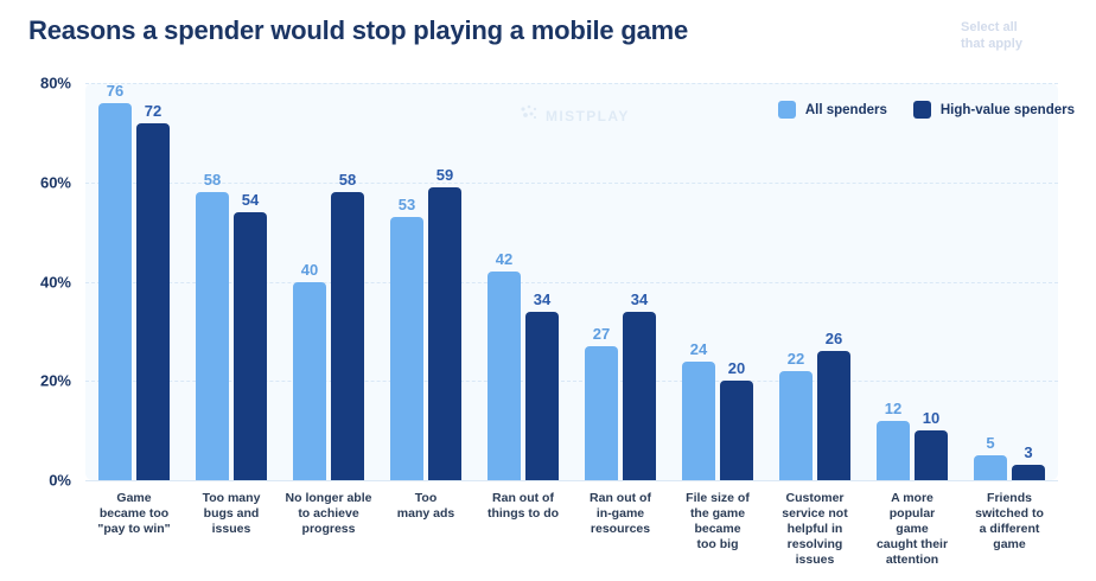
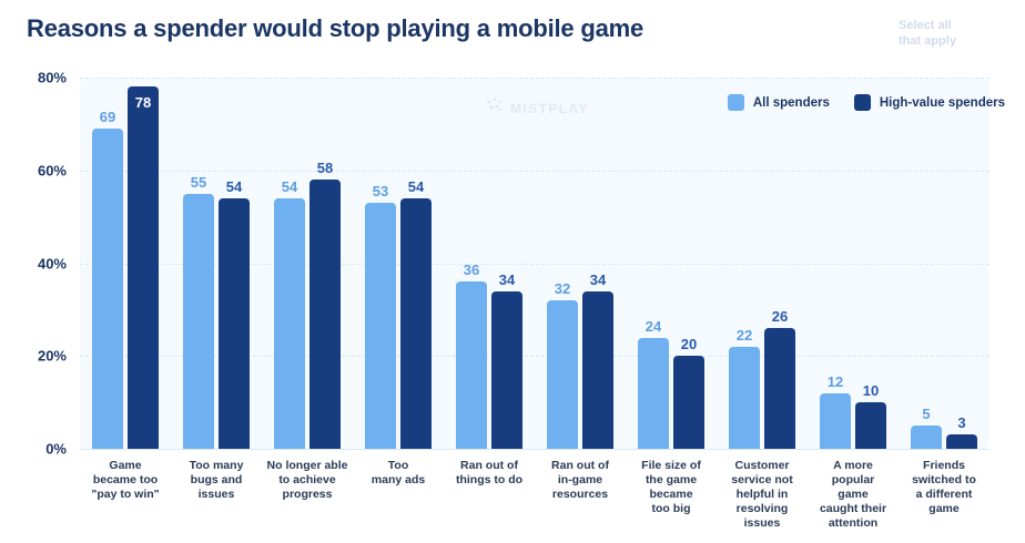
All spenders/Game became too "pay to win": 76 -> 69
High-value spenders/Game became too "pay to win": 72 -> 78
All spenders/Too many bugs and issues: 58 -> 55
All spenders/No longer able to achieve progress: 40 -> 54
High-value spenders/Too many ads: 59 -> 54
All spenders/Ran out of things to do: 42 -> 36
All spenders/Ran out of in-game resources: 27 -> 32
